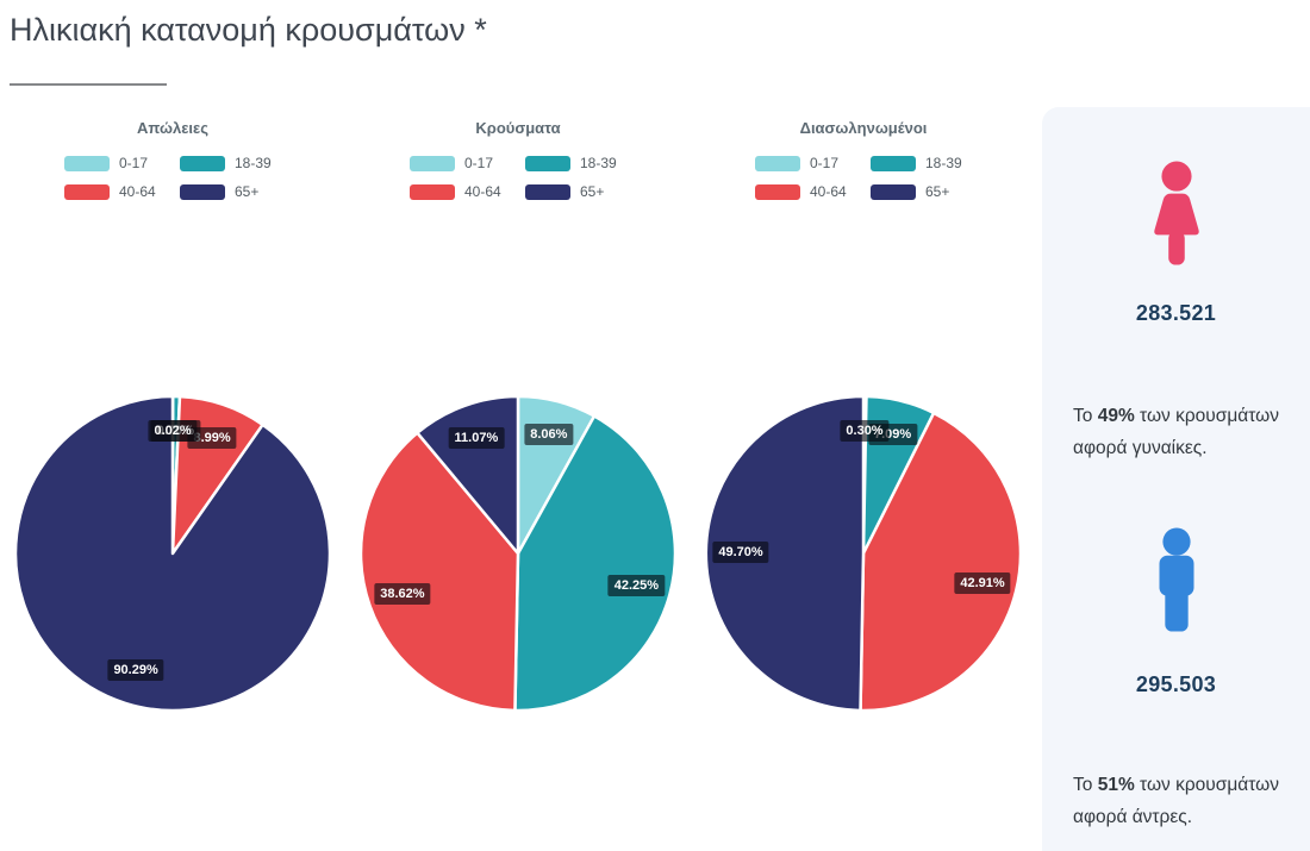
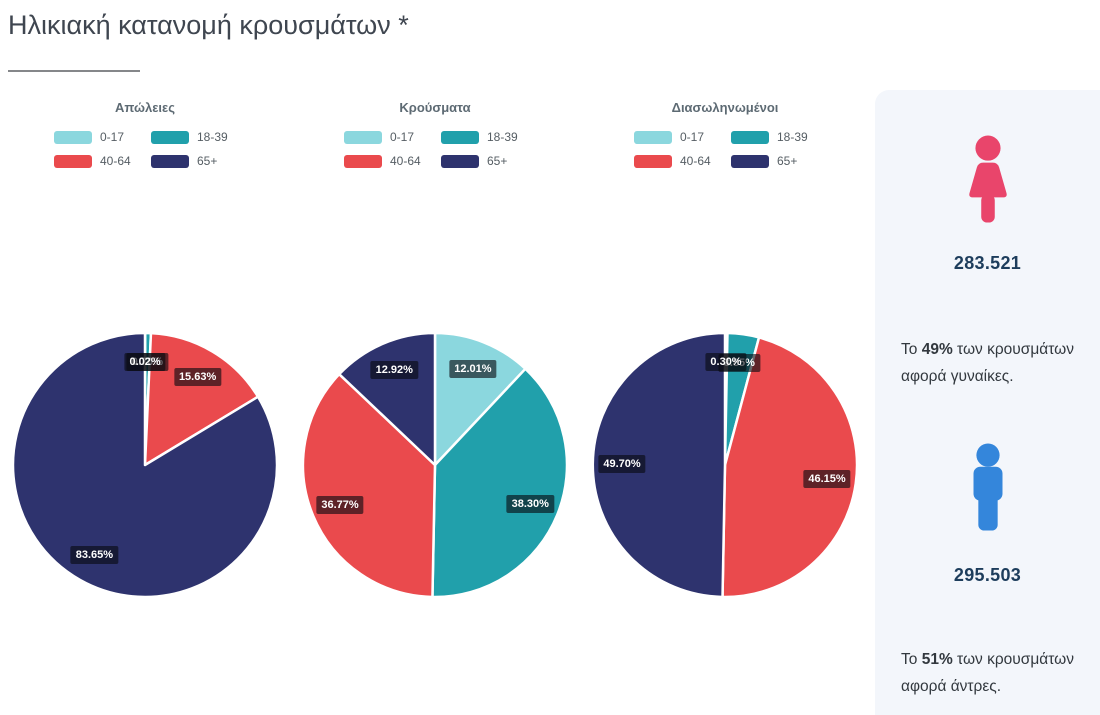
Απώλειες/40-64: 8.99% -> 15.63%
Απώλειες/65+: 90.29% -> 83.65%
Κρούσματα/0-17: 8.06% -> 12.01%
Κρούσματα/18-39: 42.25% -> 38.30%
Κρούσματα/40-64: 38.62% -> 36.77%
Κρούσματα/65+: 11.07% -> 12.92%
Διασωληνωμένοι/18-39: 7.09% -> 3.85%
Διασωληνωμένοι/40-64: 42.91% -> 46.15%
